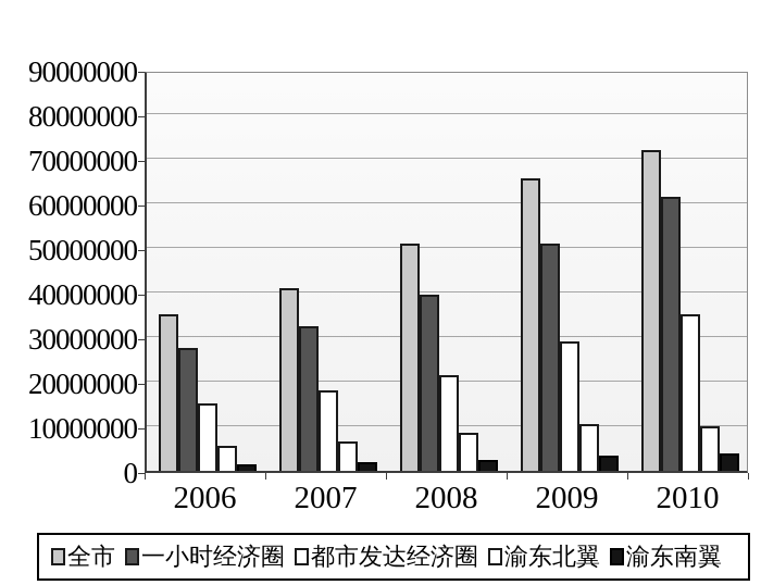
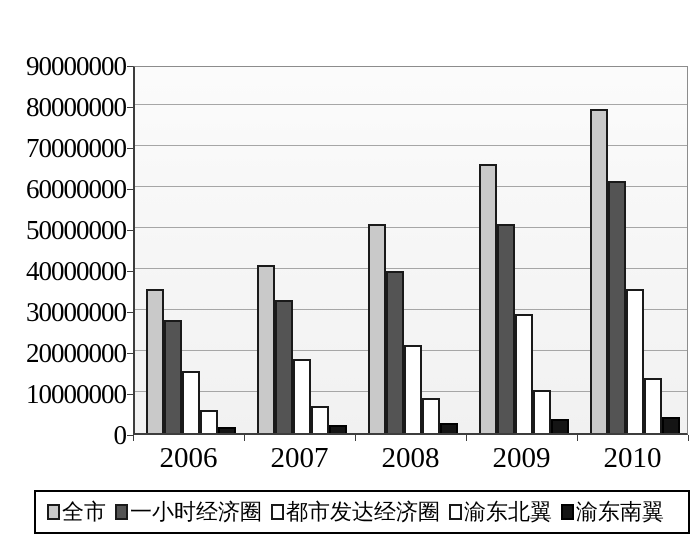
全市/2010: 72000000 -> 79000000
渝东北翼/2010: 10000000 -> 14000000
